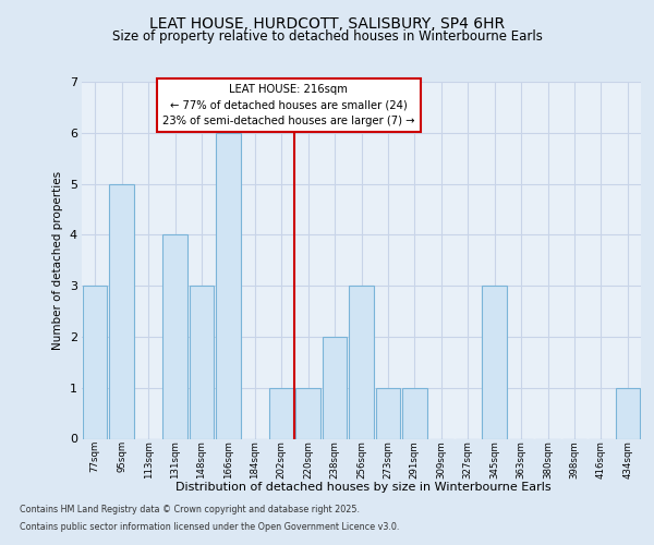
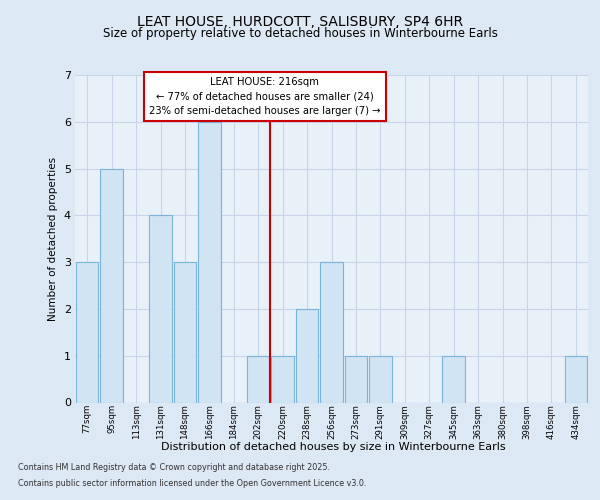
345sqm: 3 -> 1
